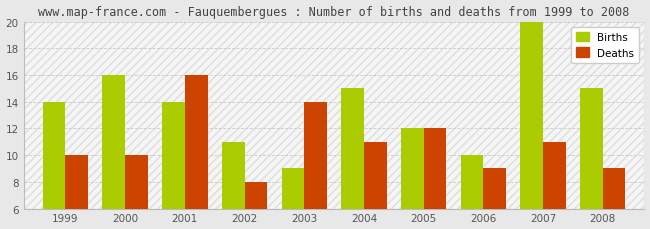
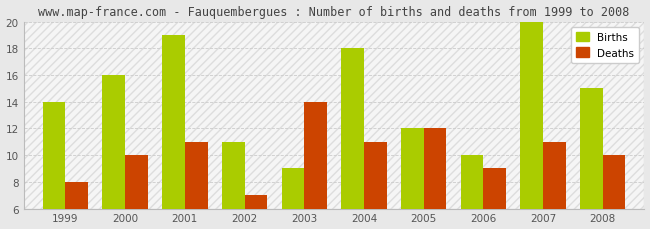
Deaths/1999: 10 -> 8
Births/2001: 14 -> 19
Deaths/2001: 16 -> 11
Deaths/2002: 8 -> 7
Births/2004: 15 -> 18
Deaths/2008: 9 -> 10
